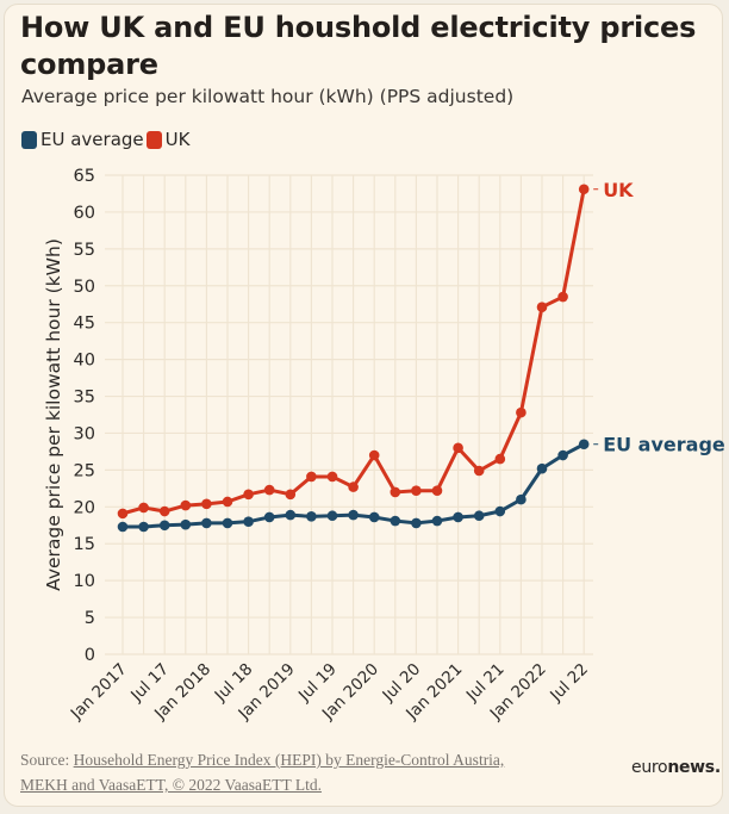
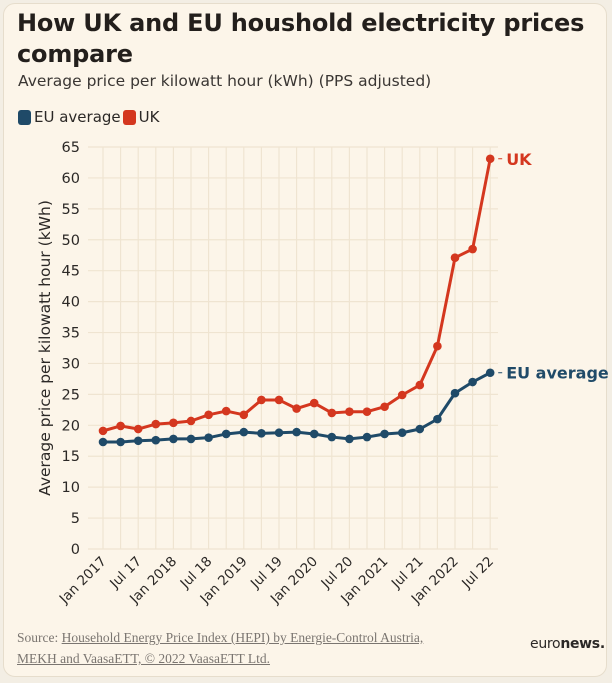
UK/Jan 2020: 27 -> 24
UK/Jan 2021: 28 -> 23
